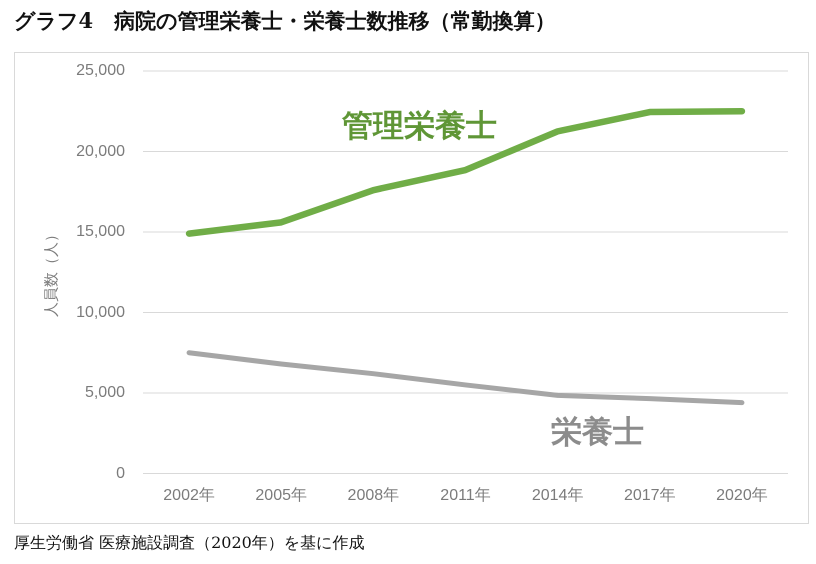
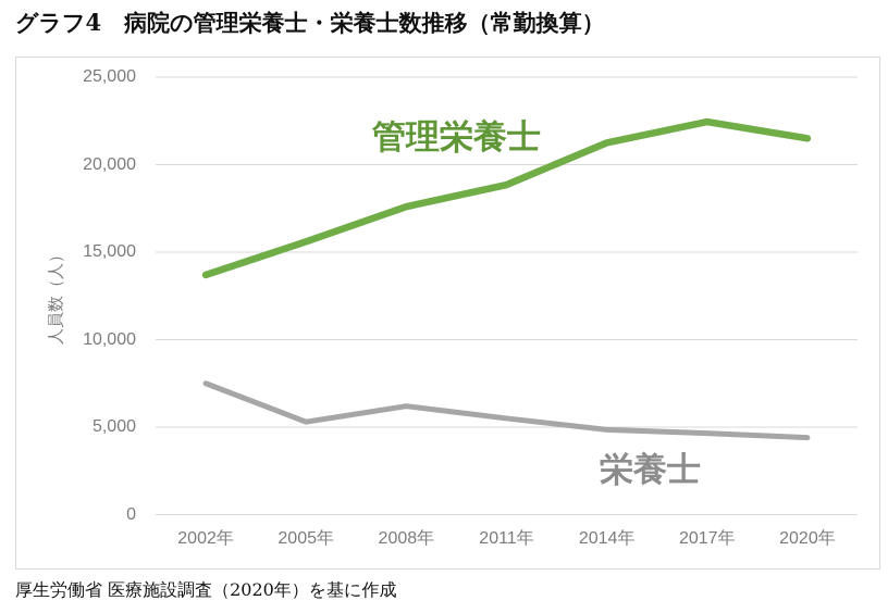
管理栄養士/2002年: 14900 -> 13700
栄養士/2005年: 6800 -> 5300
管理栄養士/2020年: 22500 -> 21500
